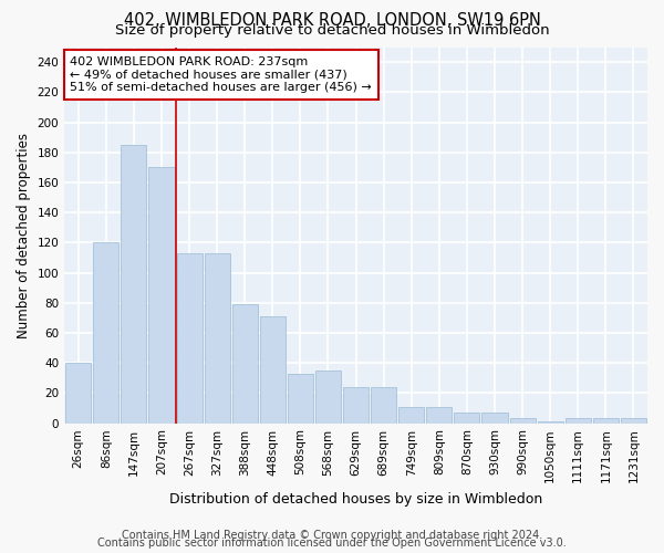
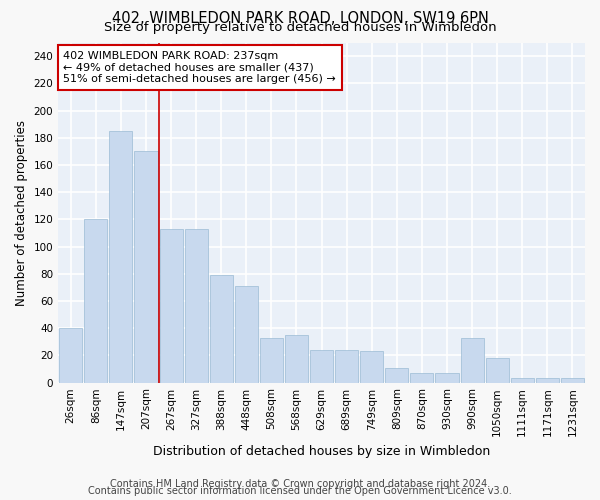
749sqm: 11 -> 23
990sqm: 3 -> 33
1050sqm: 1 -> 18
